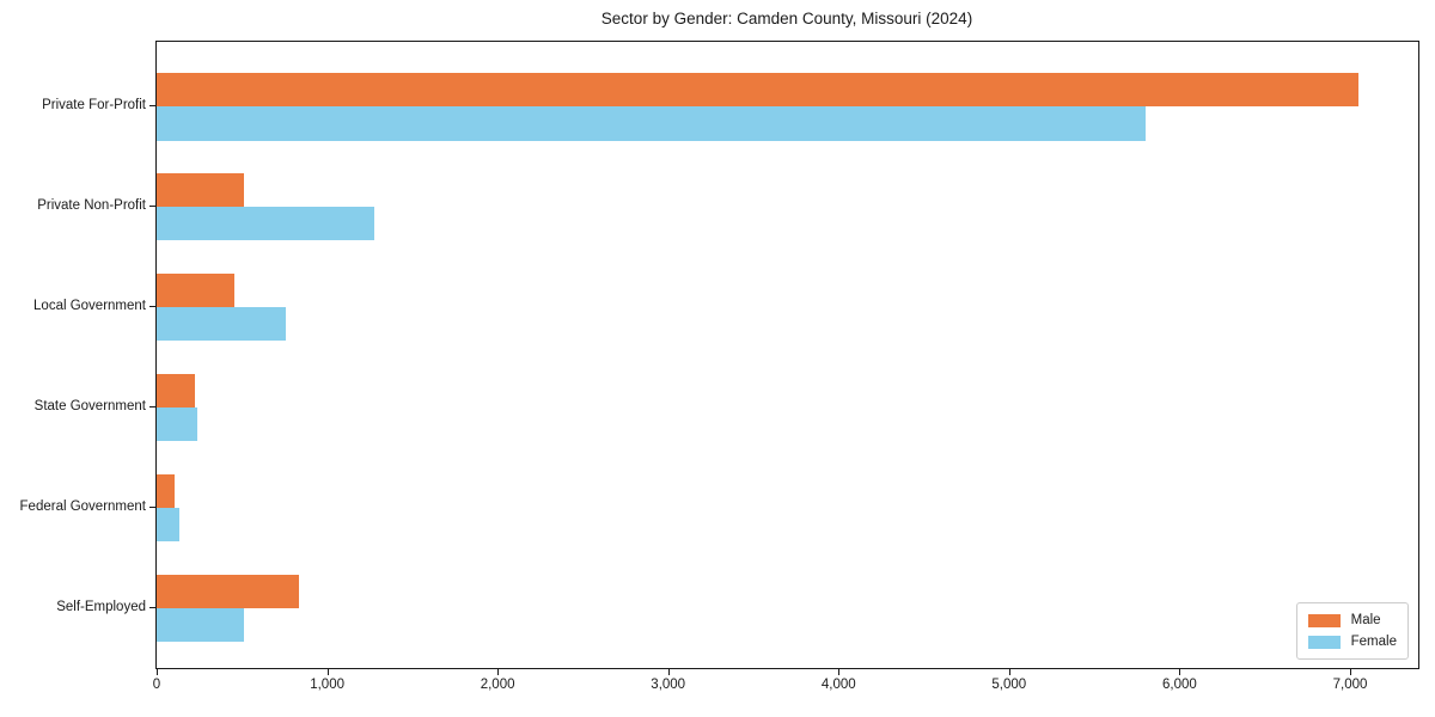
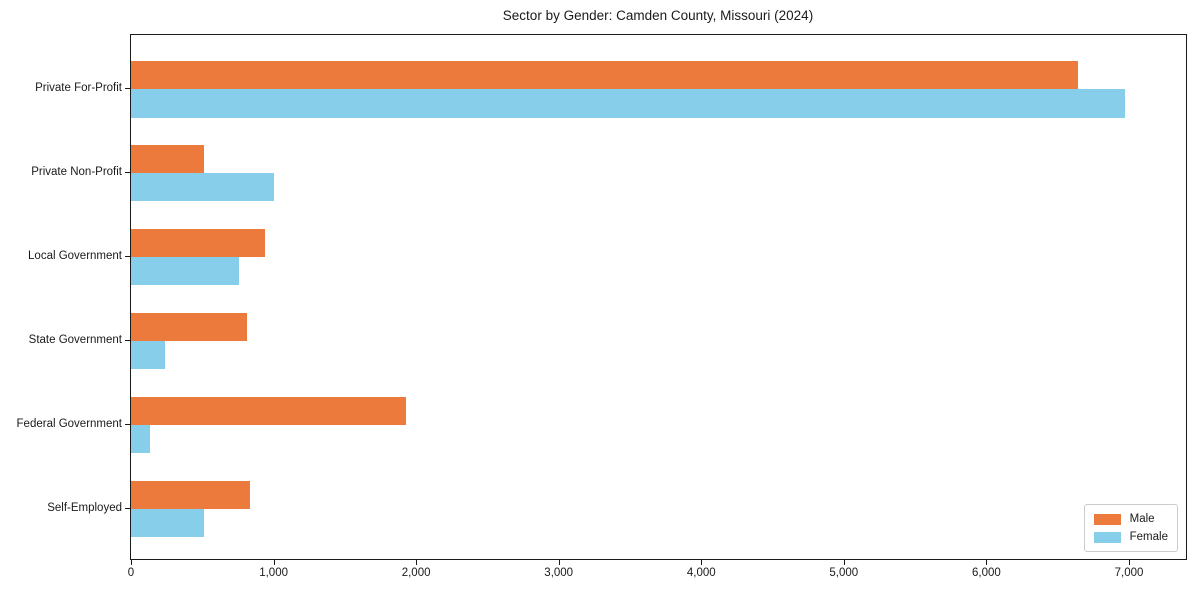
Male/Private For-Profit: 7050 -> 6640
Female/Private For-Profit: 5800 -> 6970
Female/Private Non-Profit: 1280 -> 1000
Male/Local Government: 460 -> 940
Male/State Government: 220 -> 810
Male/Federal Government: 100 -> 1930
